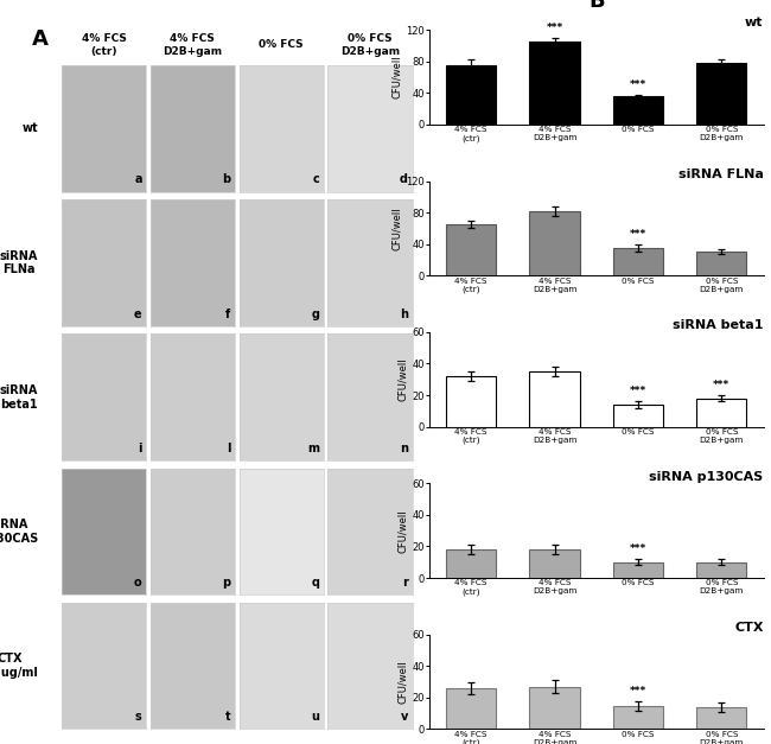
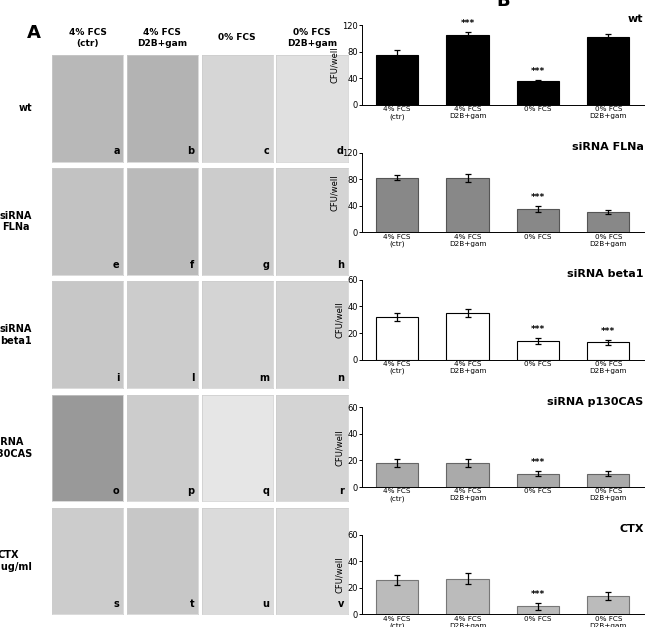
wt/0% FCS D2B+gam: 78 -> 102
siRNA FLNa/4% FCS (ctr): 65 -> 82
siRNA beta1/0% FCS D2B+gam: 18 -> 13
CTX/0% FCS: 15 -> 6
